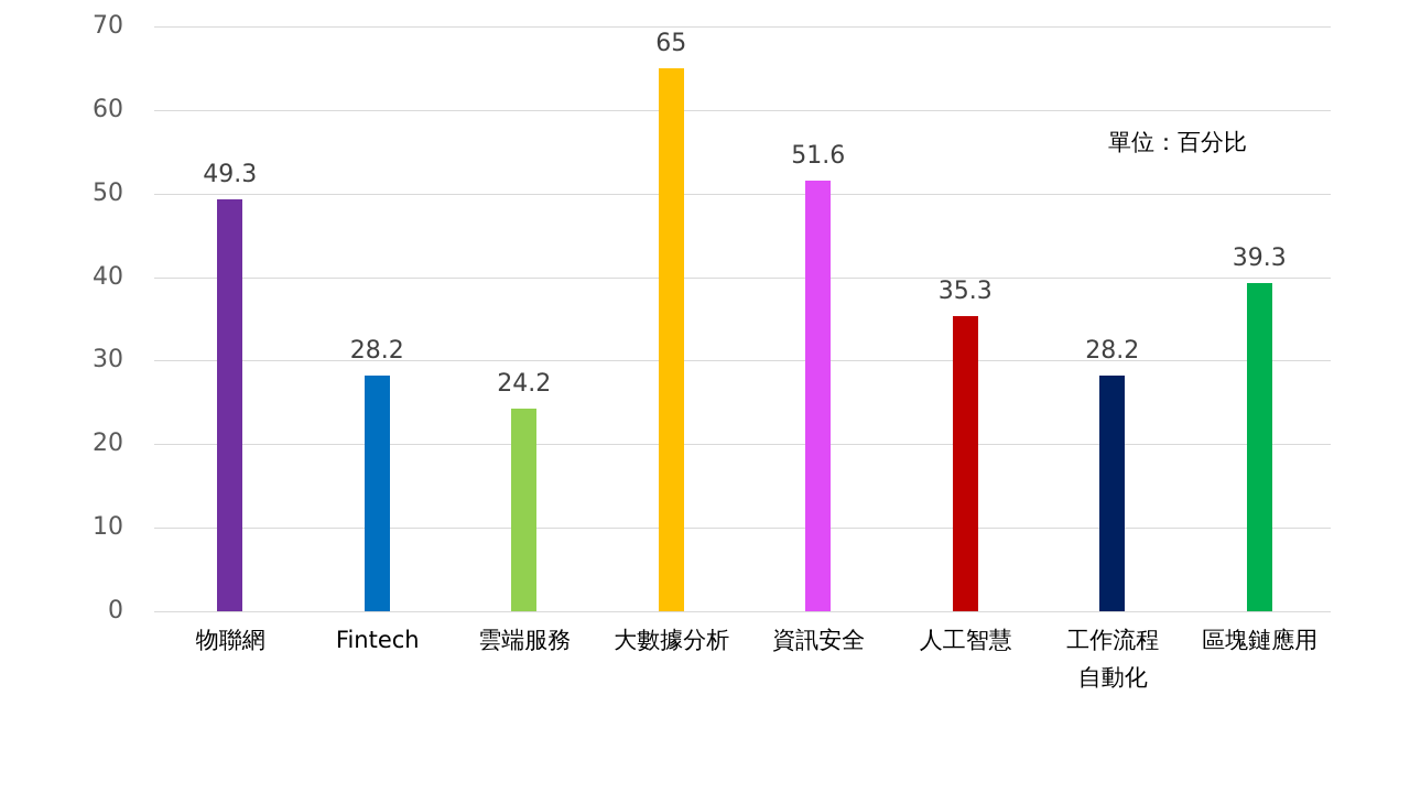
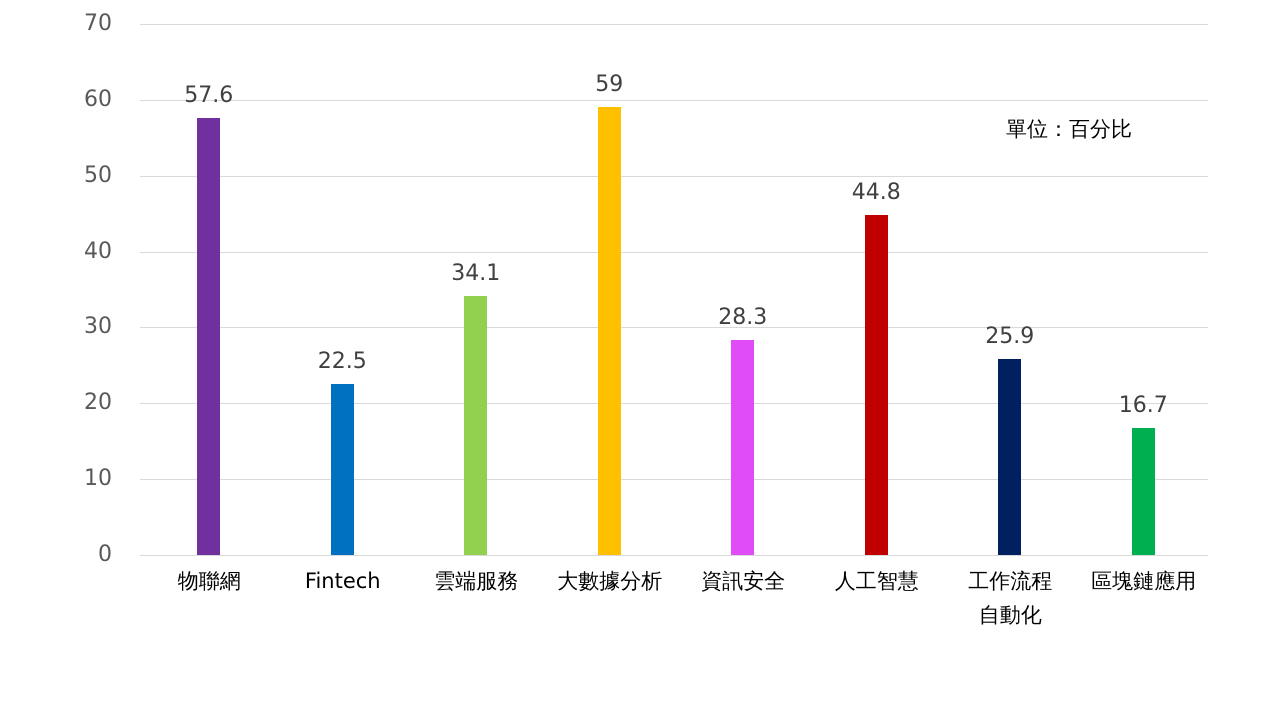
物聯網: 49.3 -> 57.6
Fintech: 28.2 -> 22.5
雲端服務: 24.2 -> 34.1
大數據分析: 65 -> 59
資訊安全: 51.6 -> 28.3
人工智慧: 35.3 -> 44.8
工作流程 自動化: 28.2 -> 25.9
區塊鏈應用: 39.3 -> 16.7
